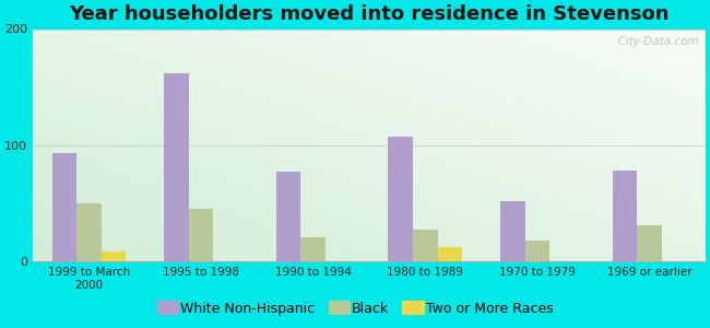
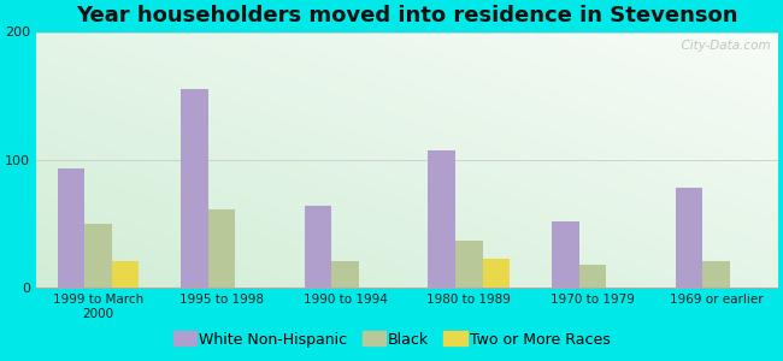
Two or More Races/1999 to March 2000: 9 -> 21
White Non-Hispanic/1995 to 1998: 162 -> 155
Black/1995 to 1998: 45 -> 61
White Non-Hispanic/1990 to 1994: 77 -> 64
Black/1980 to 1989: 28 -> 37
Two or More Races/1980 to 1989: 13 -> 23
Black/1969 or earlier: 31 -> 21
